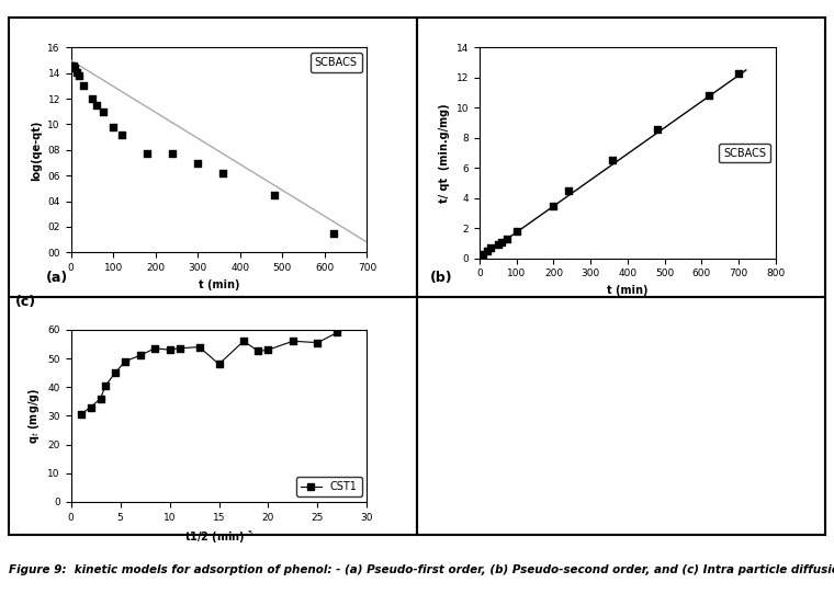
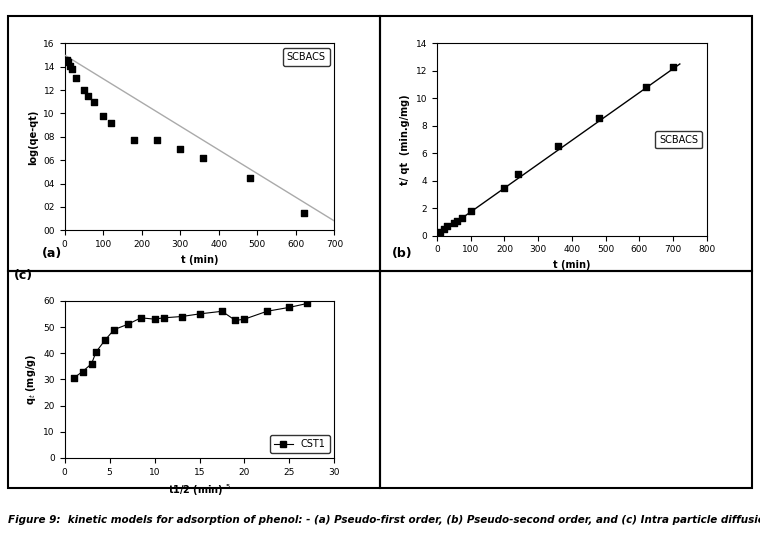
15: 48.0 -> 55.0
25: 55.5 -> 57.5
